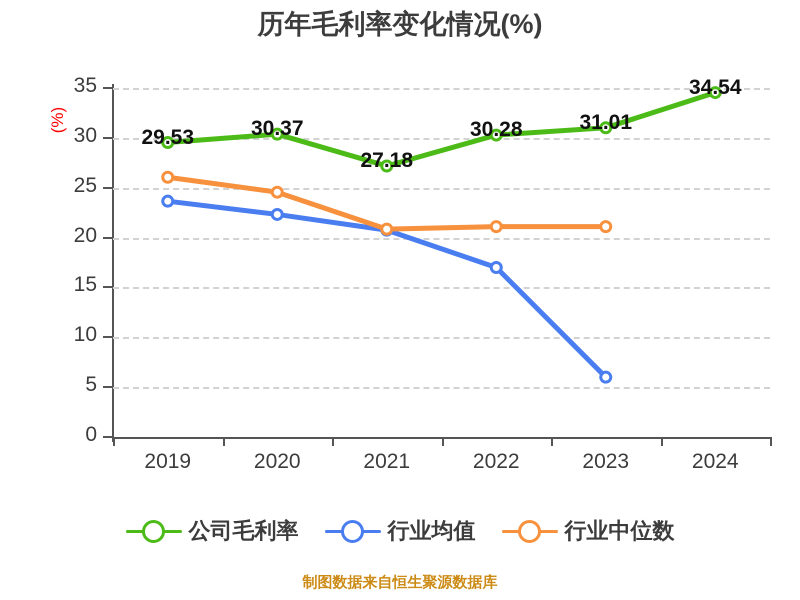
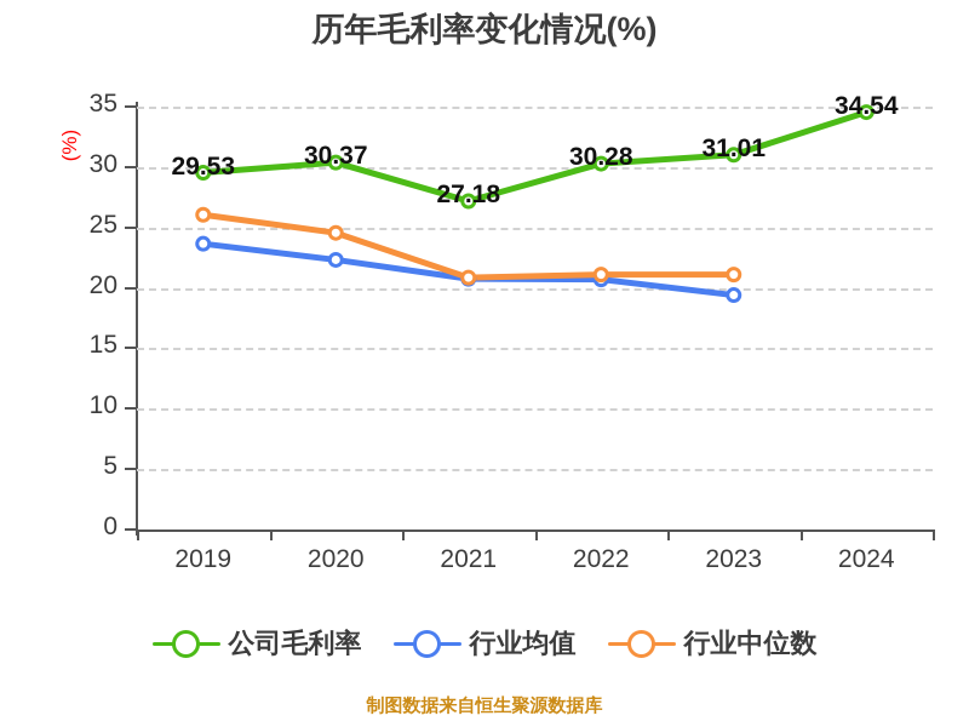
行业均值/2022: 17 -> 21
行业均值/2023: 6 -> 19
